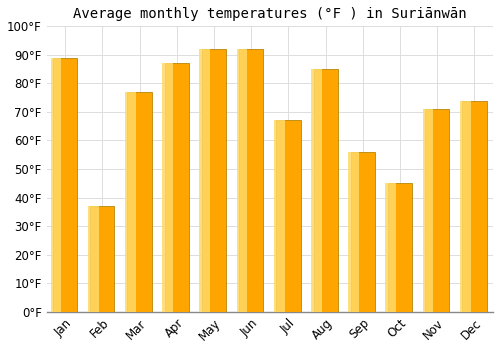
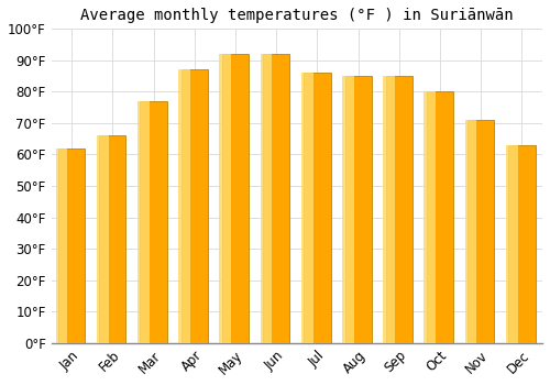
Jan: 89°F -> 62°F
Feb: 37°F -> 66°F
Jul: 67°F -> 86°F
Sep: 56°F -> 85°F
Oct: 45°F -> 80°F
Dec: 74°F -> 63°F
